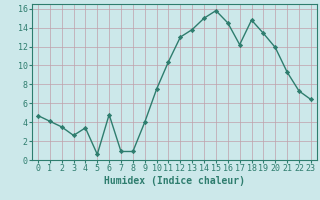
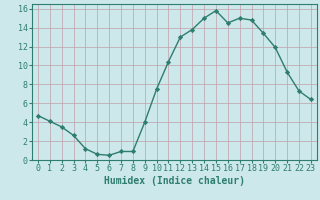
4: 3.4 -> 1.2
6: 4.8 -> 0.5
17: 12.2 -> 15.0
